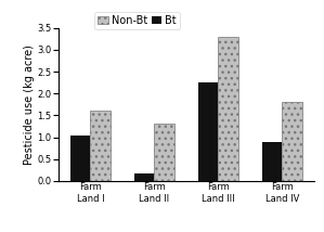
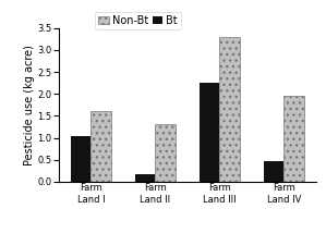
Bt/Farm Land IV: 0.90 -> 0.48
Non-Bt/Farm Land IV: 1.80 -> 1.95
